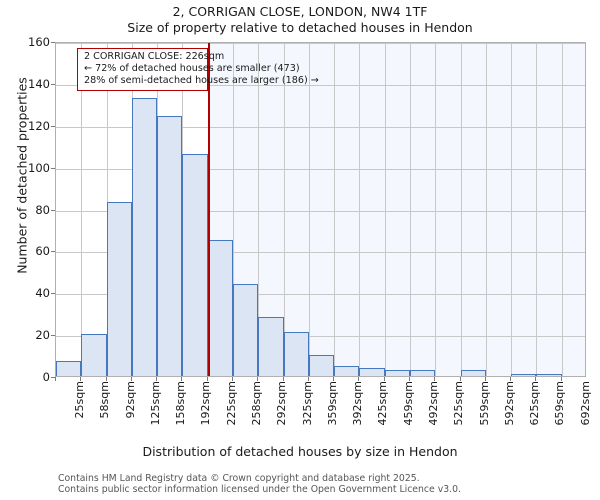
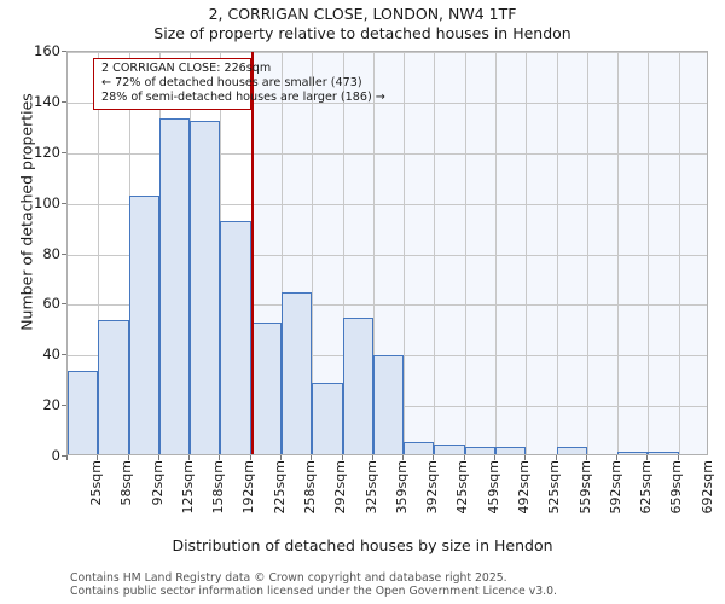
25sqm: 7 -> 33
58sqm: 20 -> 53
92sqm: 83 -> 102
158sqm: 124 -> 132
192sqm: 106 -> 92
225sqm: 65 -> 52
258sqm: 44 -> 64
325sqm: 21 -> 54
359sqm: 10 -> 39
